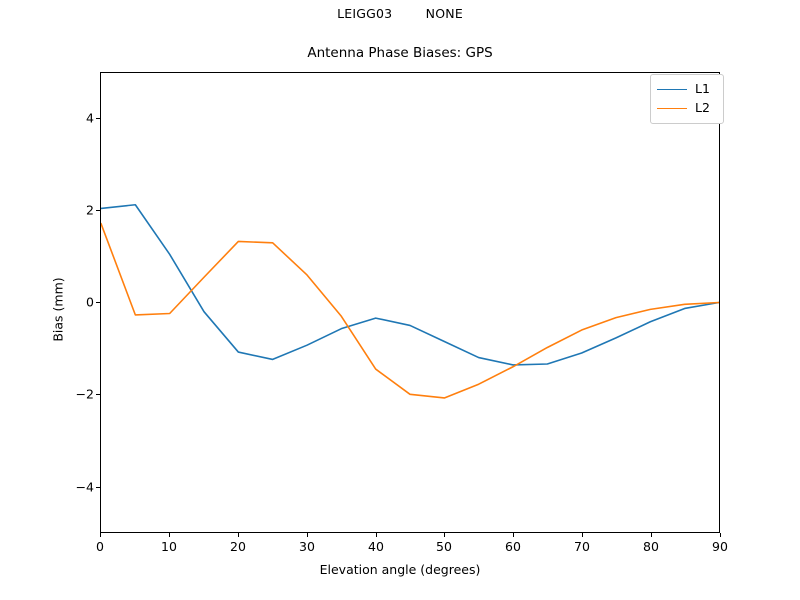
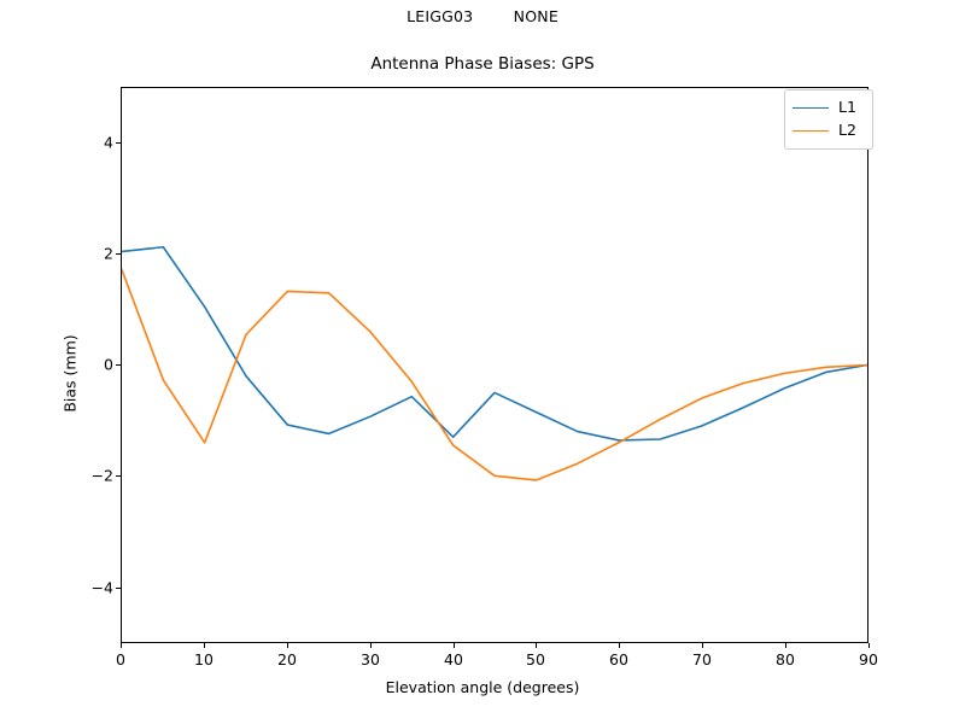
L2/10: -0.2 -> -1.4
L1/40: -0.3 -> -1.3
